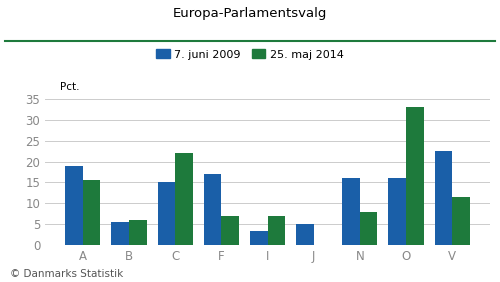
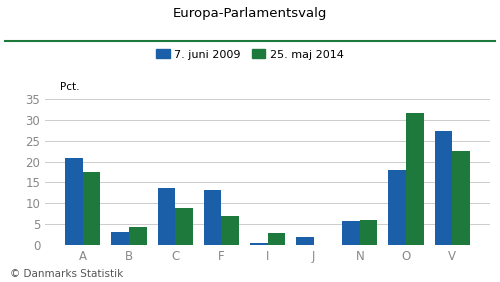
7. juni 2009/A: 19.0 -> 20.8
25. maj 2014/A: 15.5 -> 17.5
7. juni 2009/B: 5.5 -> 3.1
25. maj 2014/B: 6.0 -> 4.4
7. juni 2009/C: 15.0 -> 13.8
25. maj 2014/C: 22.0 -> 9.0
7. juni 2009/F: 17.0 -> 13.3
7. juni 2009/I: 3.5 -> 0.6
25. maj 2014/I: 7.0 -> 2.9
7. juni 2009/J: 5.0 -> 1.9
7. juni 2009/N: 16.0 -> 5.9
25. maj 2014/N: 8.0 -> 6.1
7. juni 2009/O: 16.0 -> 17.9
25. maj 2014/O: 33.0 -> 31.5
7. juni 2009/V: 22.5 -> 27.2
25. maj 2014/V: 11.5 -> 22.4
